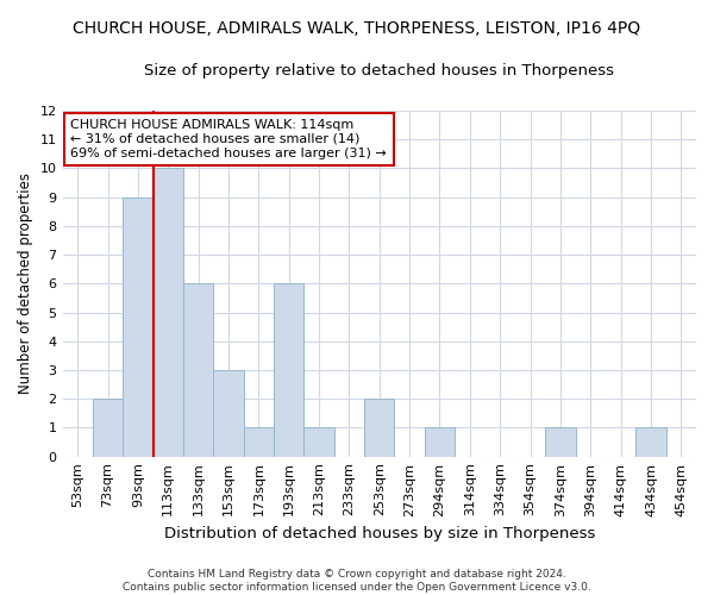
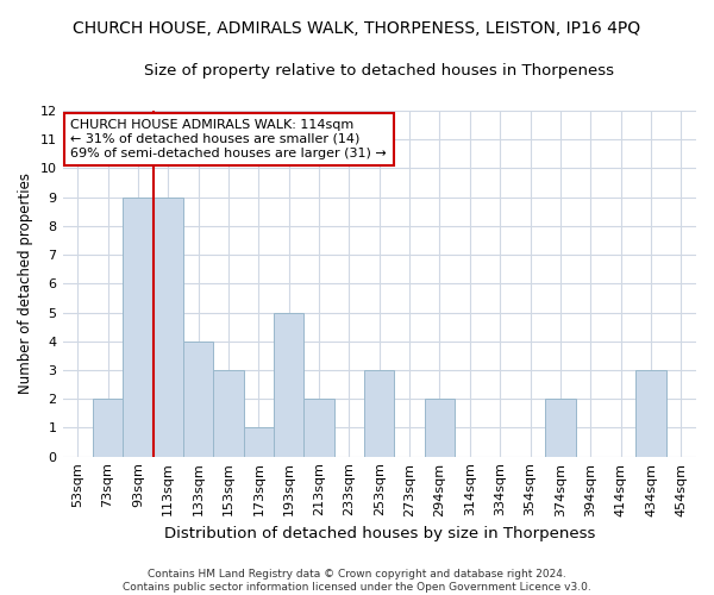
113sqm: 10 -> 9
133sqm: 6 -> 4
193sqm: 6 -> 5
213sqm: 1 -> 2
253sqm: 2 -> 3
294sqm: 1 -> 2
374sqm: 1 -> 2
434sqm: 1 -> 3
